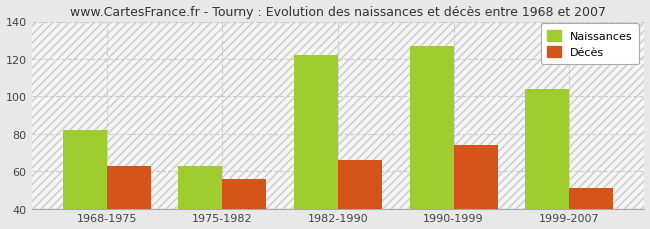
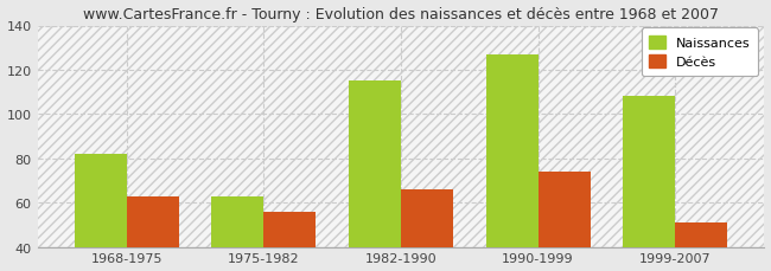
Naissances/1982-1990: 122 -> 115
Naissances/1999-2007: 104 -> 108
